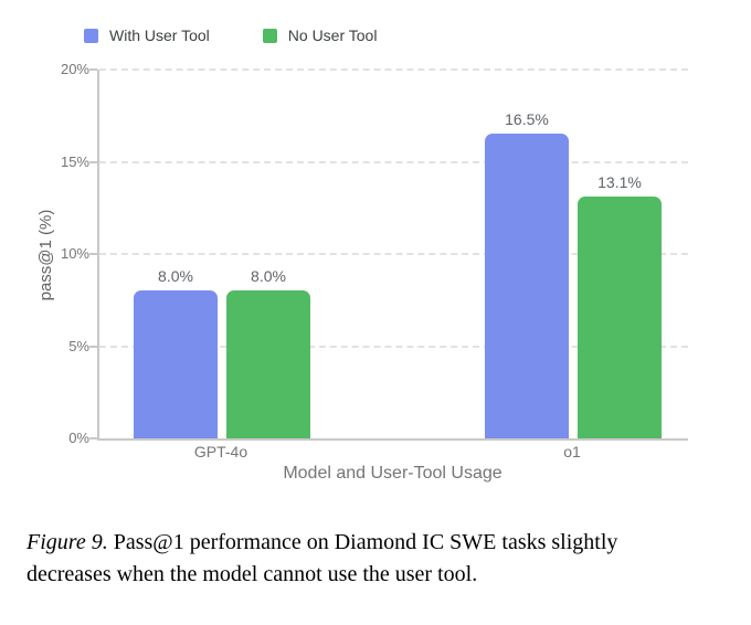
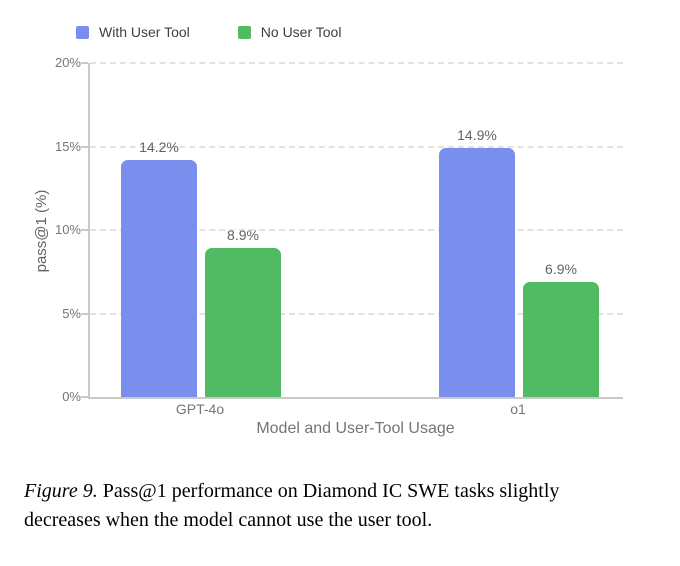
With User Tool/GPT-4o: 8.0% -> 14.2%
No User Tool/GPT-4o: 8.0% -> 8.9%
With User Tool/o1: 16.5% -> 14.9%
No User Tool/o1: 13.1% -> 6.9%
